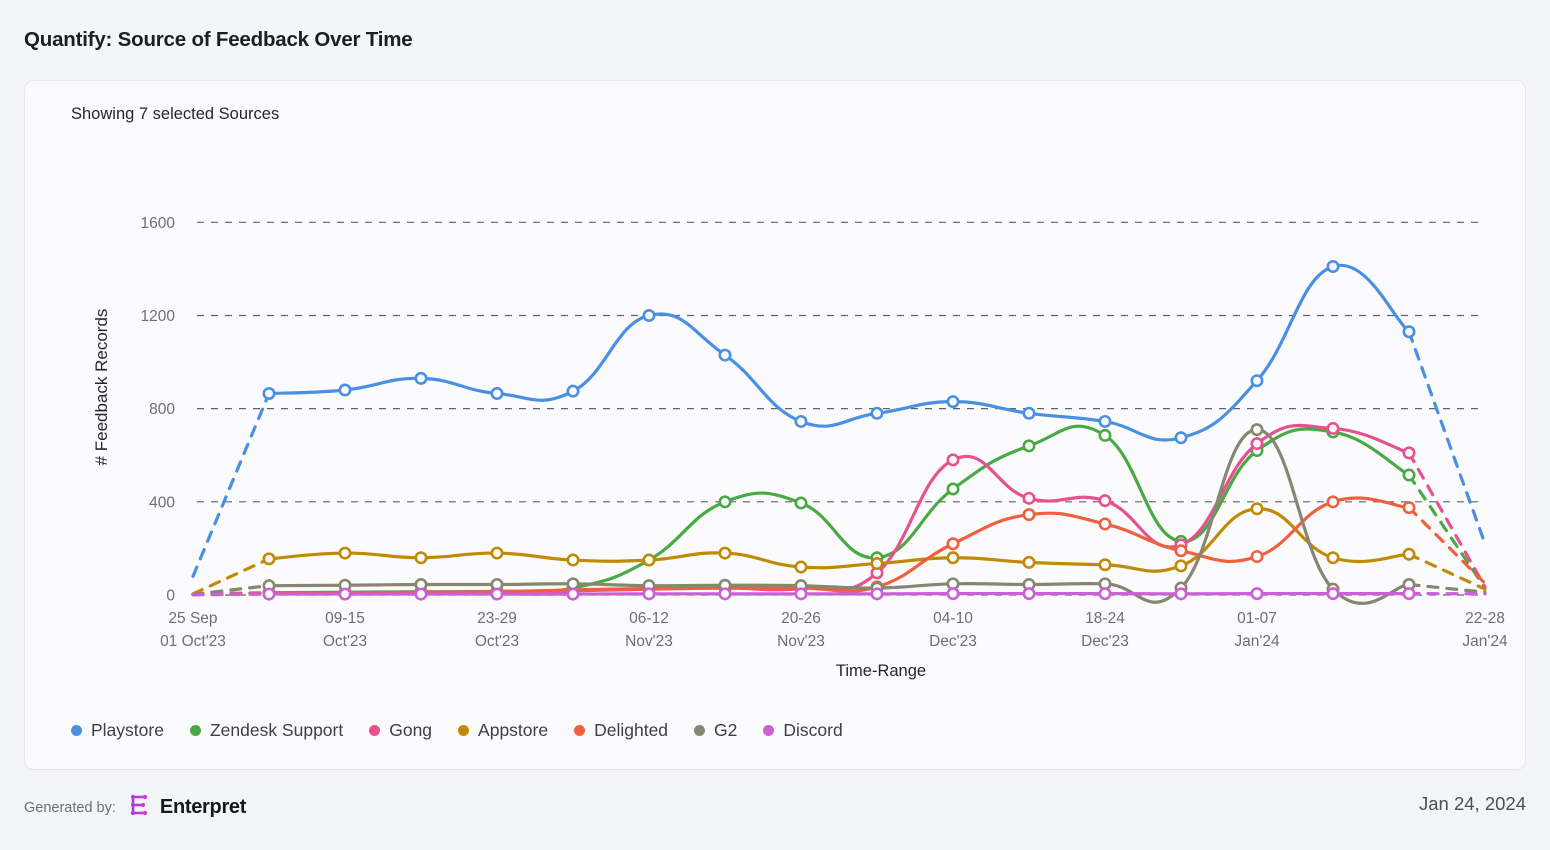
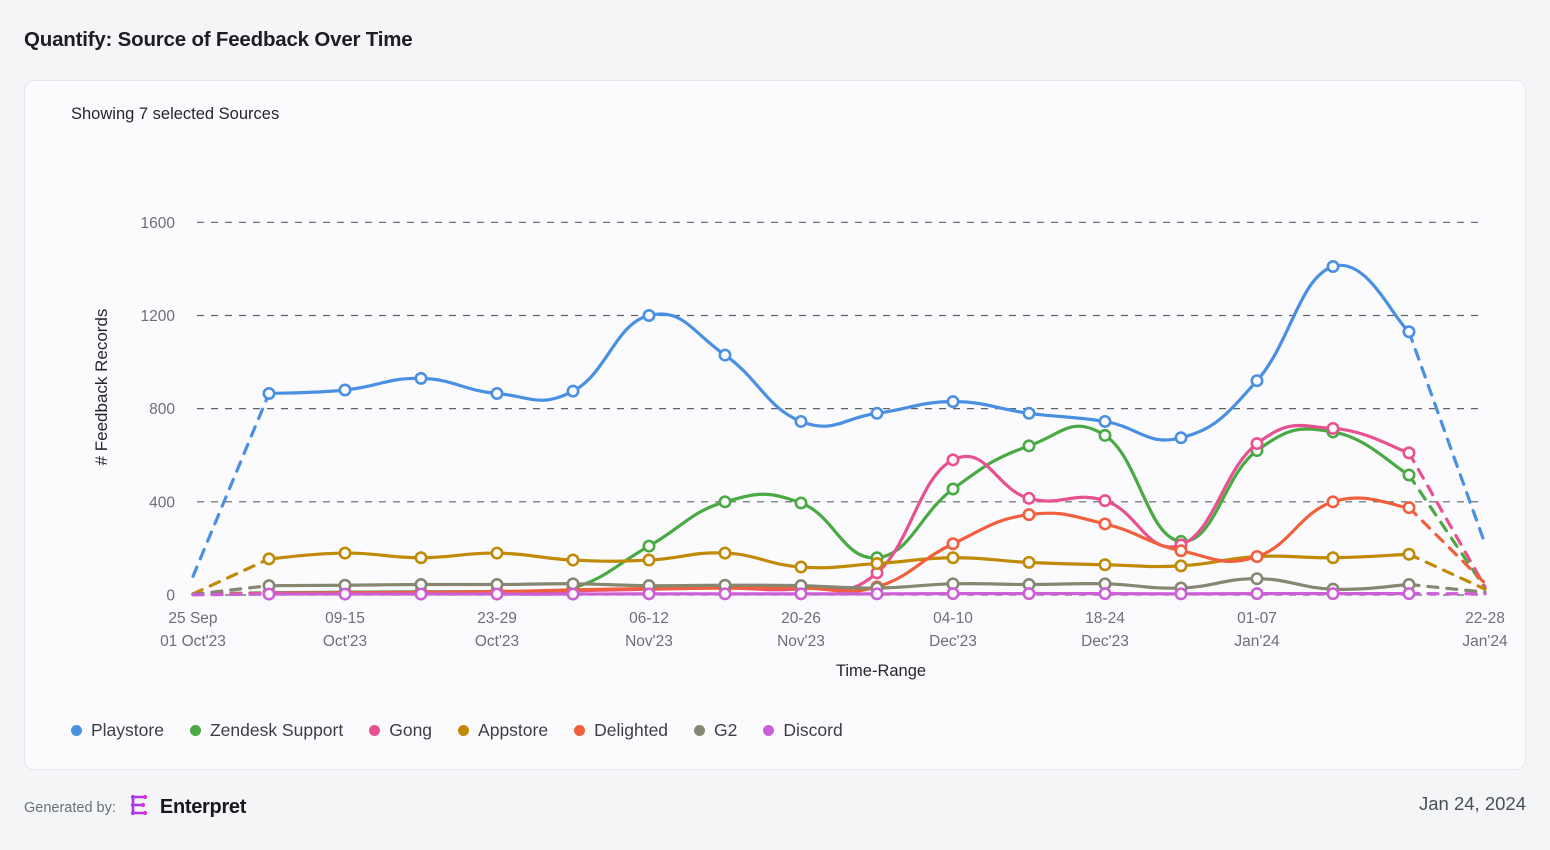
Zendesk Support/06-12 Nov'23: 150 -> 210
Appstore/01-07 Jan'24: 370 -> 160
G2/01-07 Jan'24: 710 -> 70
